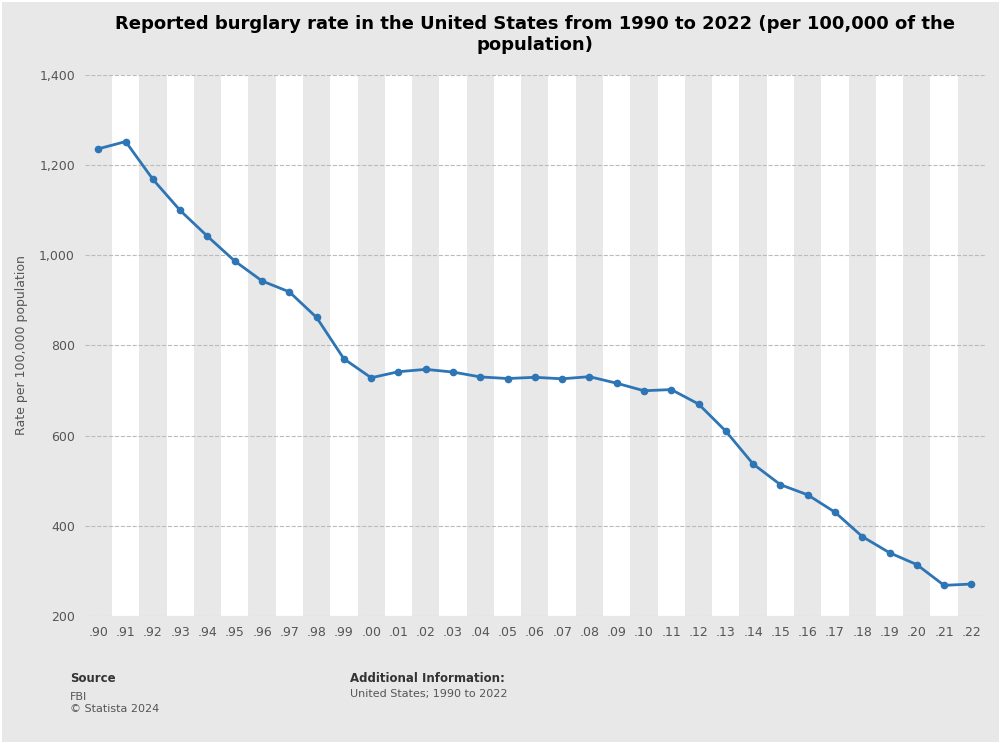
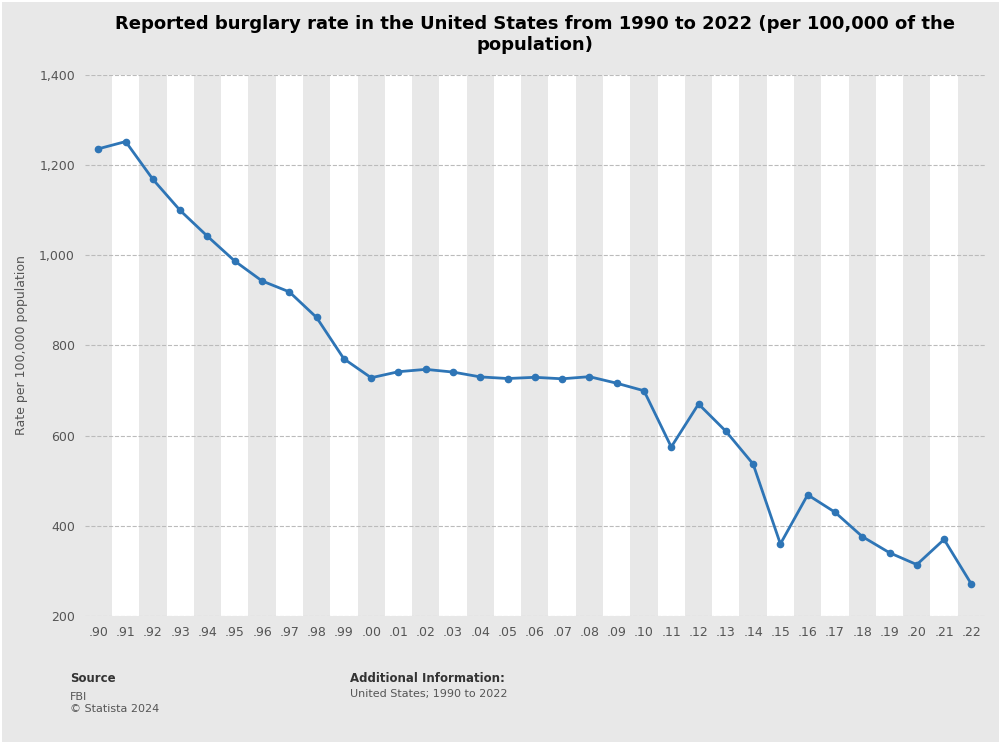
.11: 702 -> 575
.15: 491 -> 360
.21: 268 -> 370
